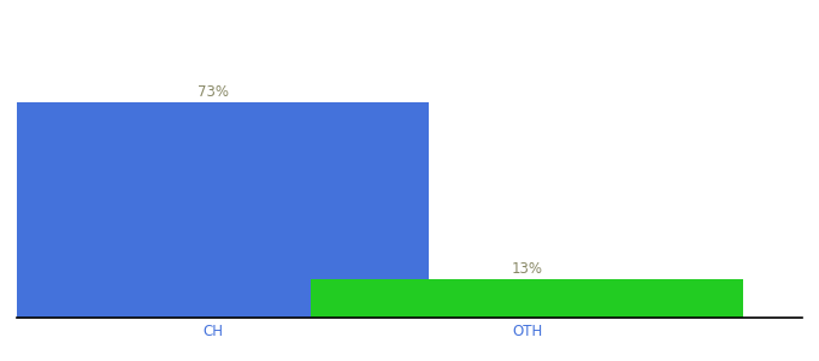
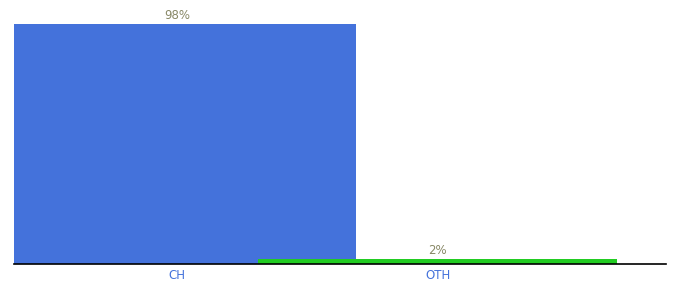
CH: 73% -> 98%
OTH: 13% -> 2%
